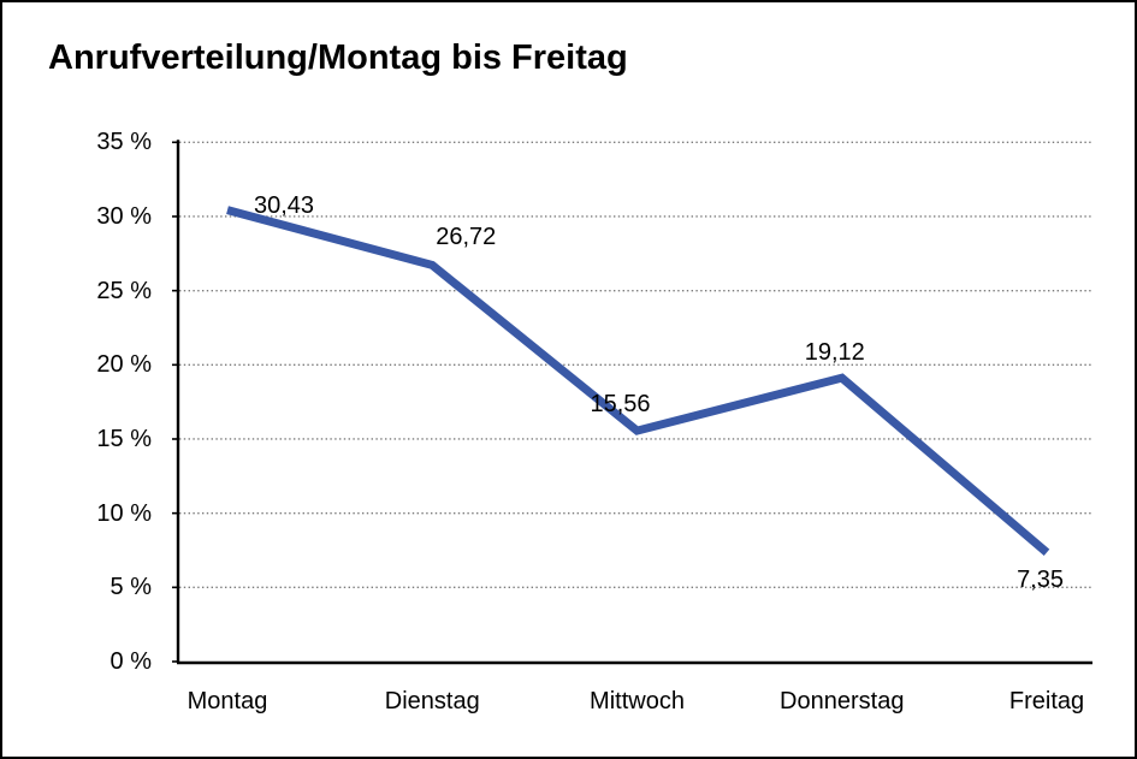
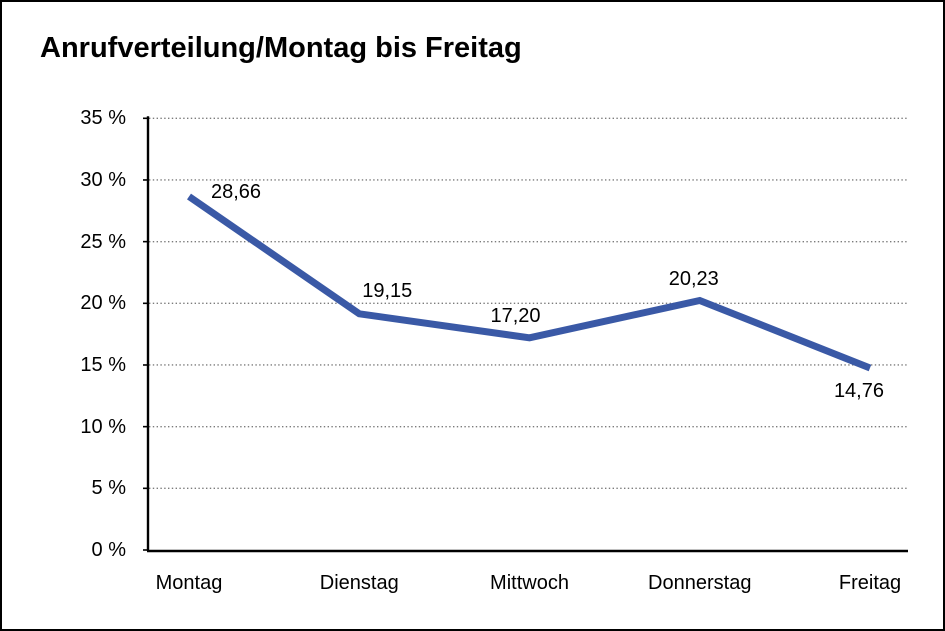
Montag: 30,43 -> 28,66
Dienstag: 26,72 -> 19,15
Mittwoch: 15,56 -> 17,20
Donnerstag: 19,12 -> 20,23
Freitag: 7,35 -> 14,76
